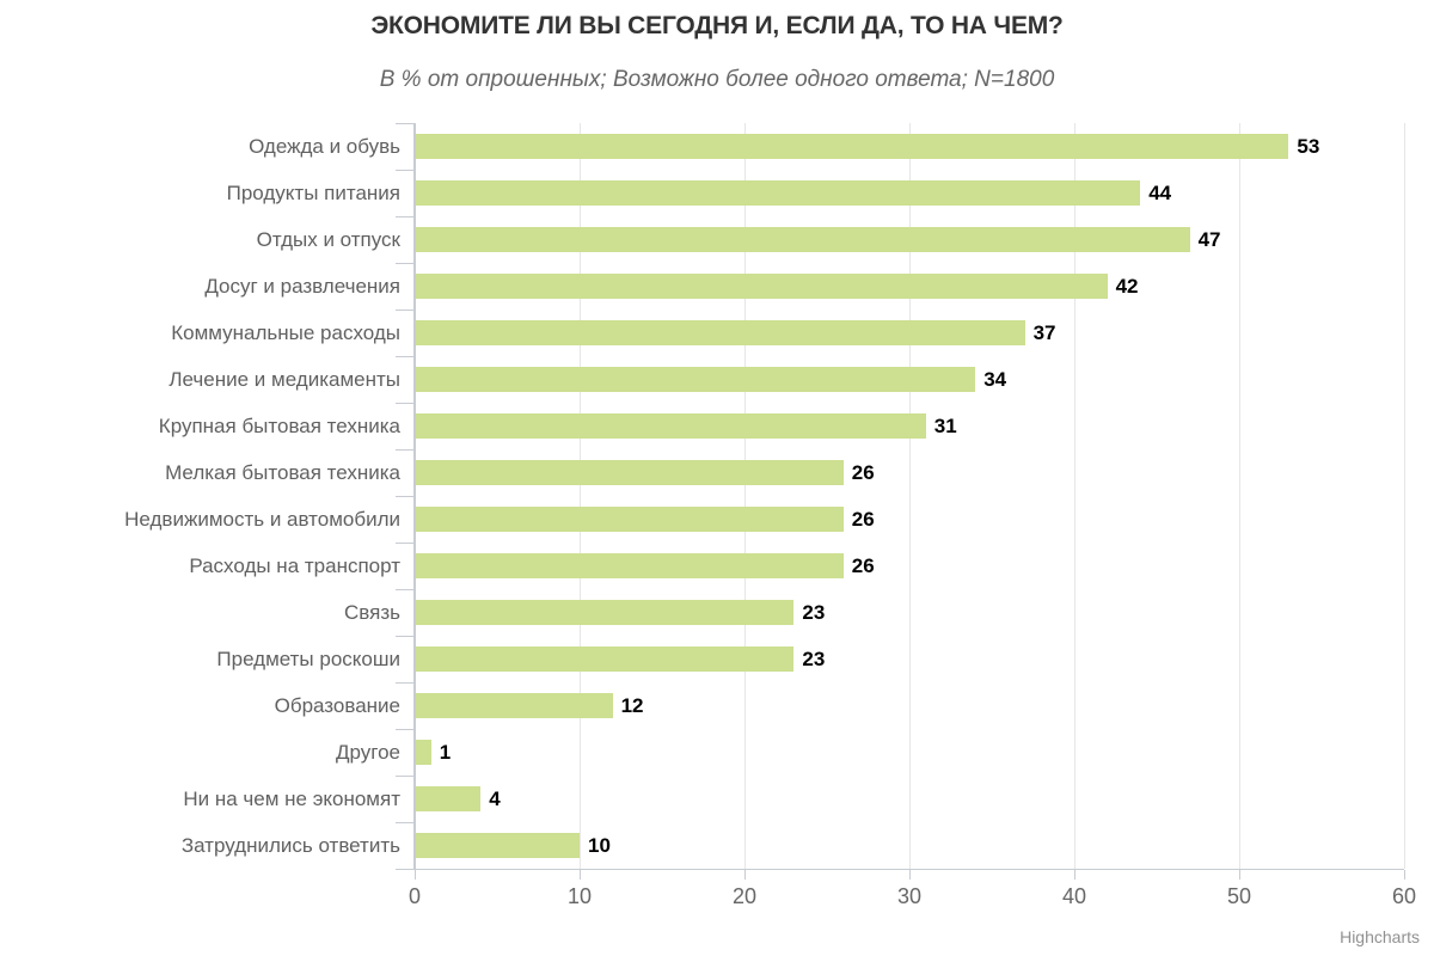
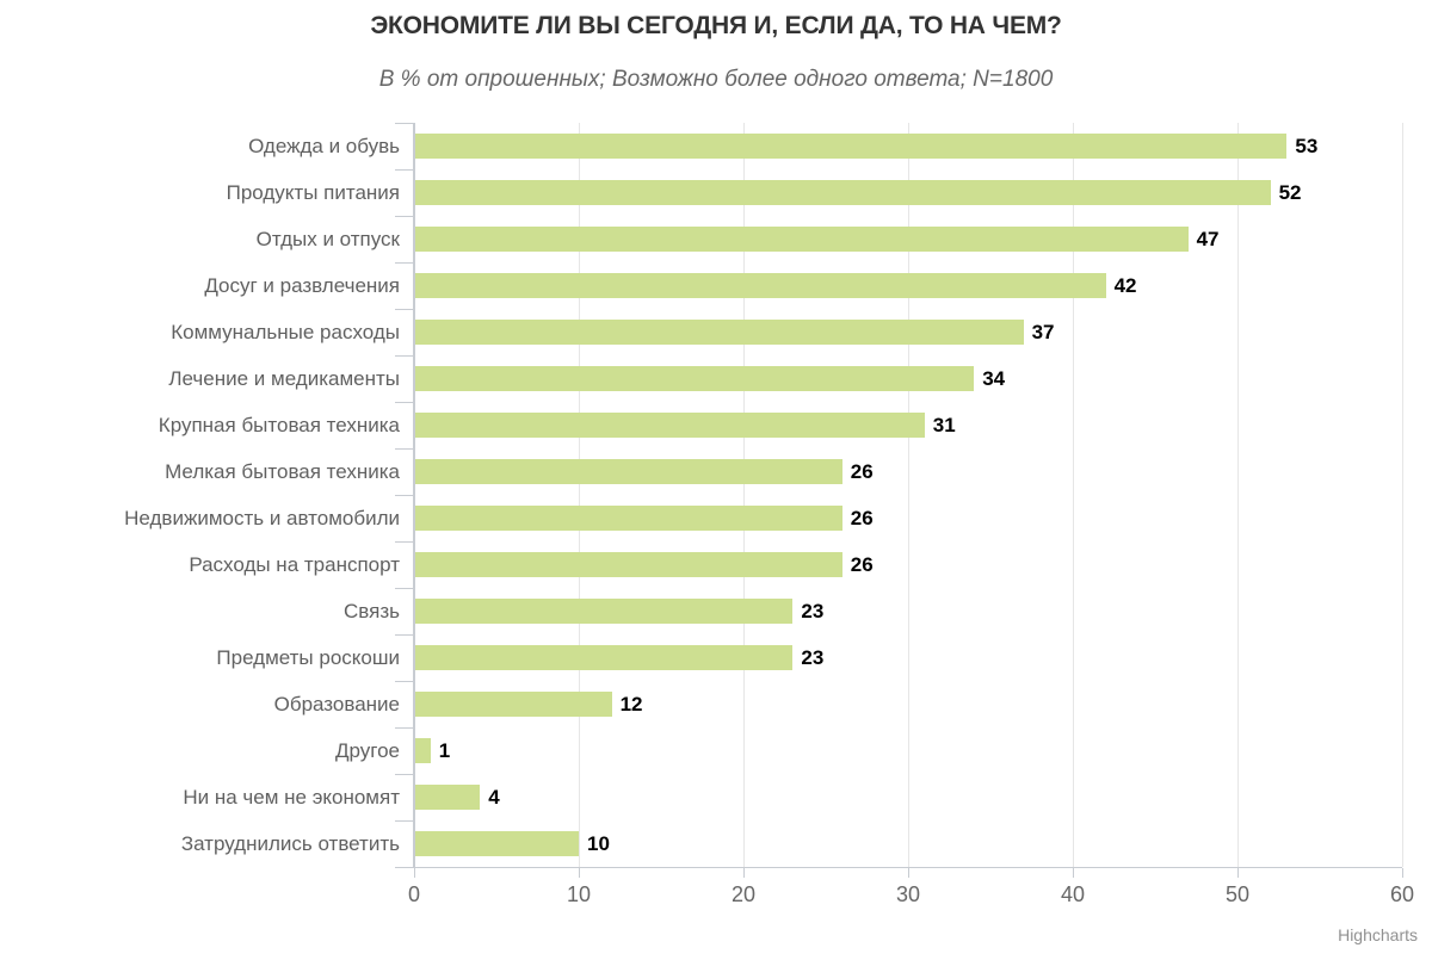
Продукты питания: 44 -> 52
